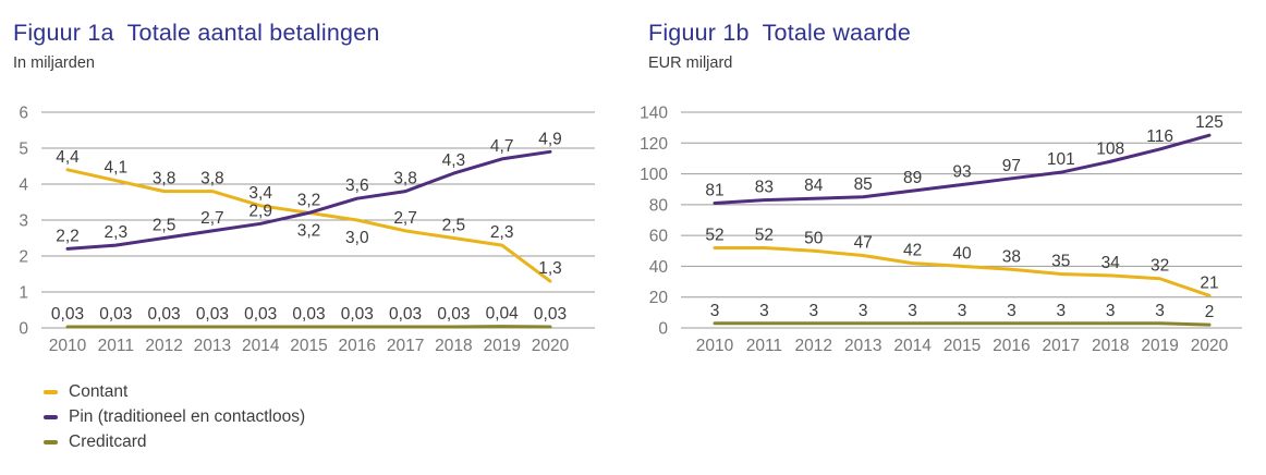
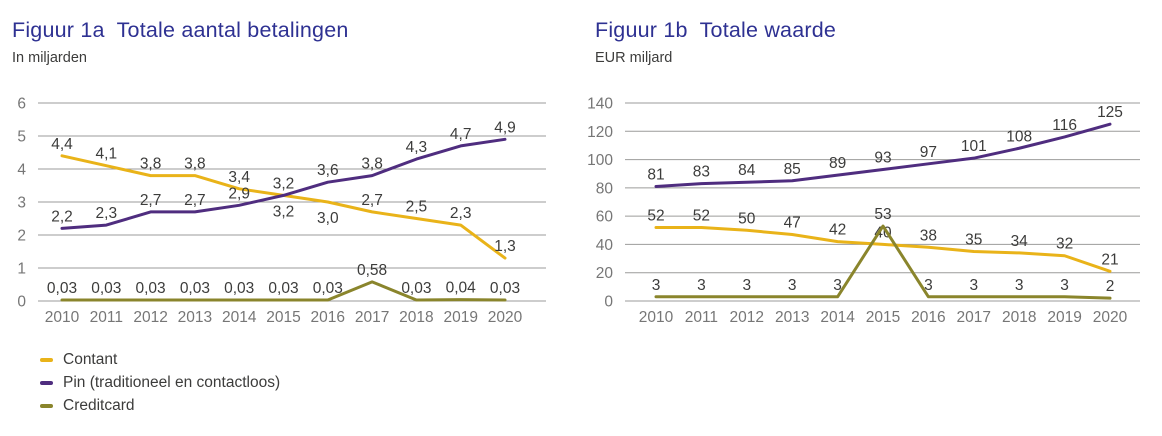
Figuur 1a Totale aantal betalingen/Pin (traditioneel en contactloos)/2012: 2,5 -> 2,7
Figuur 1a Totale aantal betalingen/Creditcard/2017: 0,03 -> 0,58
Figuur 1b Totale waarde/Creditcard/2015: 3 -> 53
